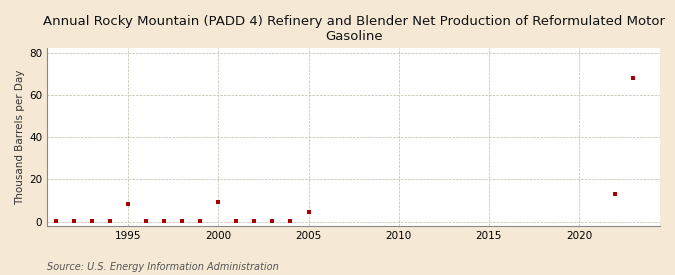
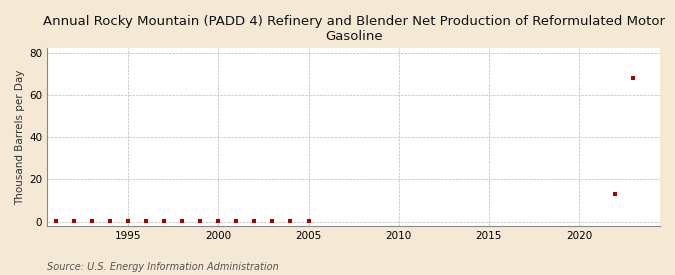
1995: 8.5 -> 0.3
2000: 9.5 -> 0.3
2005: 4.5 -> 0.3
